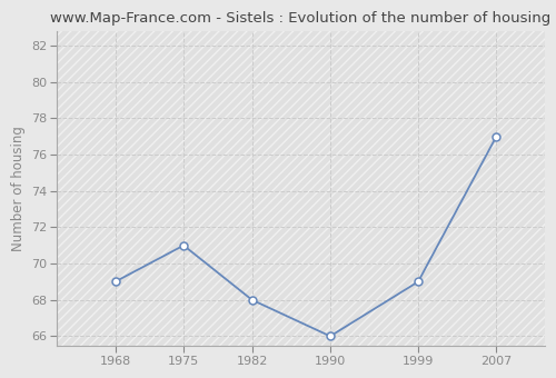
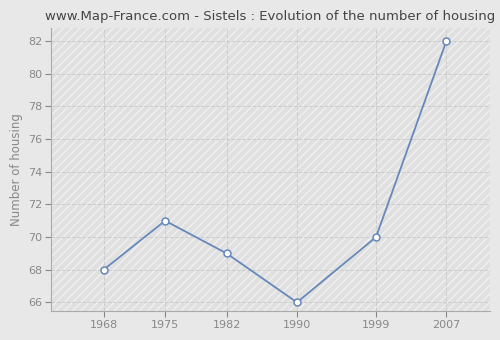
1968: 69 -> 68
1982: 68 -> 69
1999: 69 -> 70
2007: 77 -> 82
